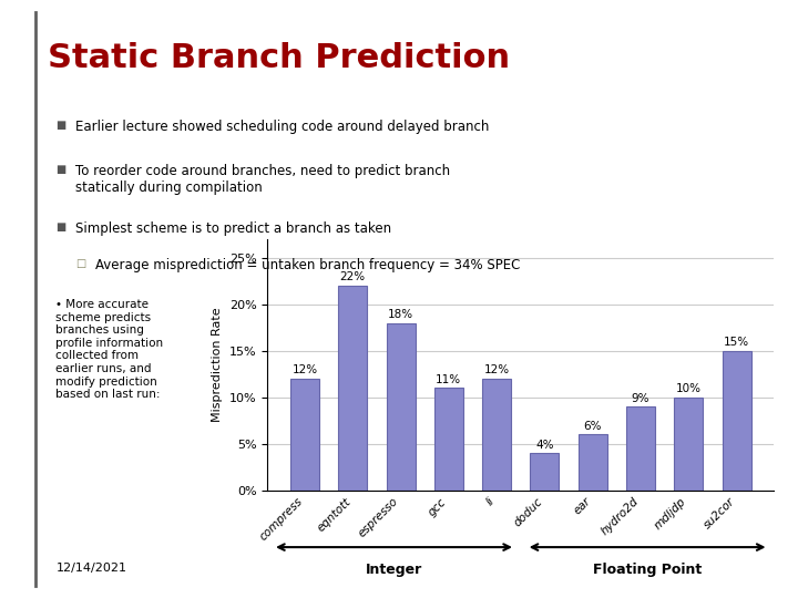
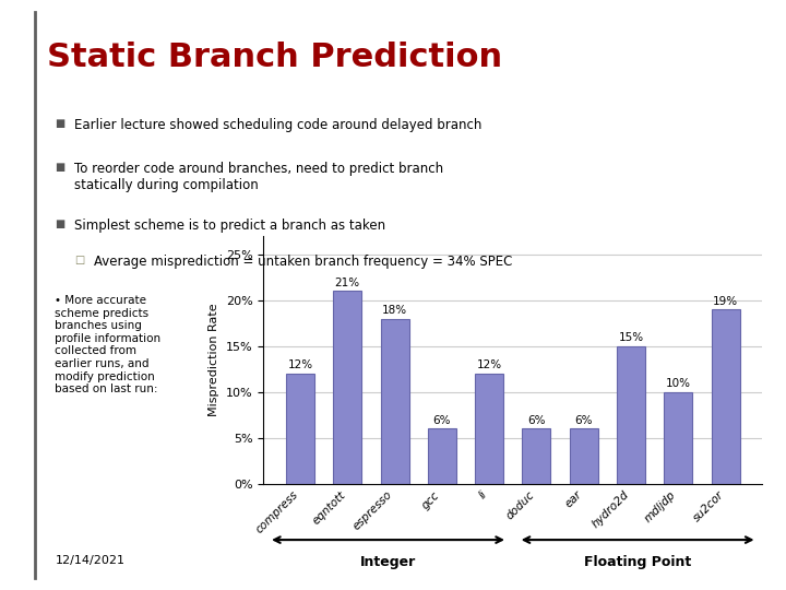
eqntott: 22% -> 21%
gcc: 11% -> 6%
doduc: 4% -> 6%
hydro2d: 9% -> 15%
su2cor: 15% -> 19%
